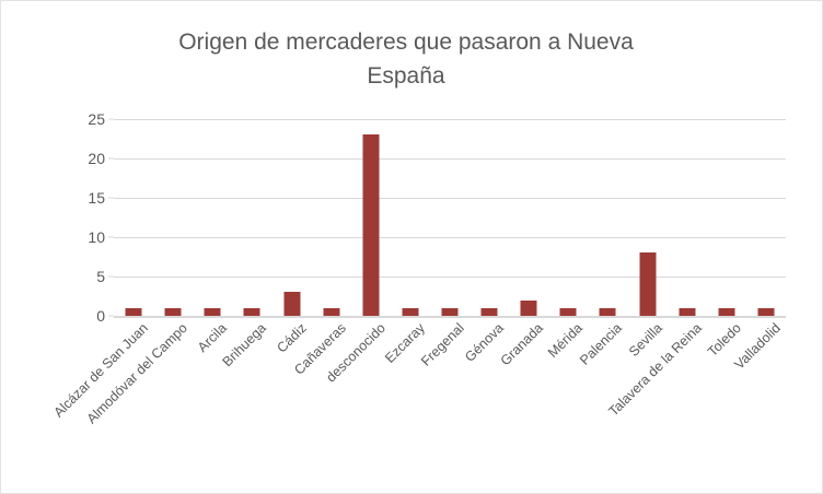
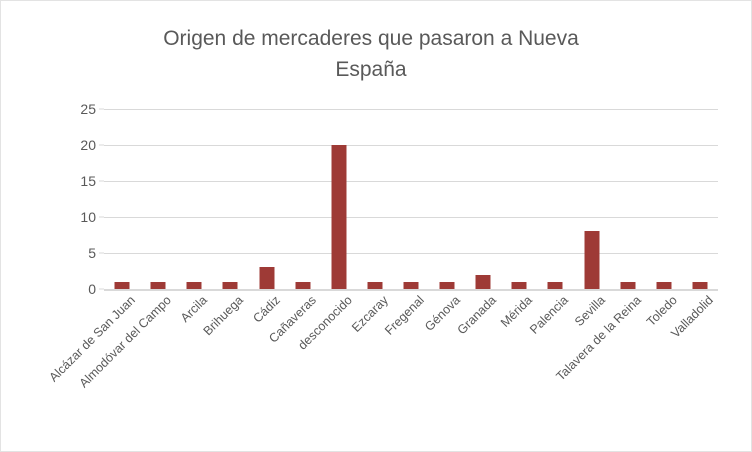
desconocido: 23 -> 20
